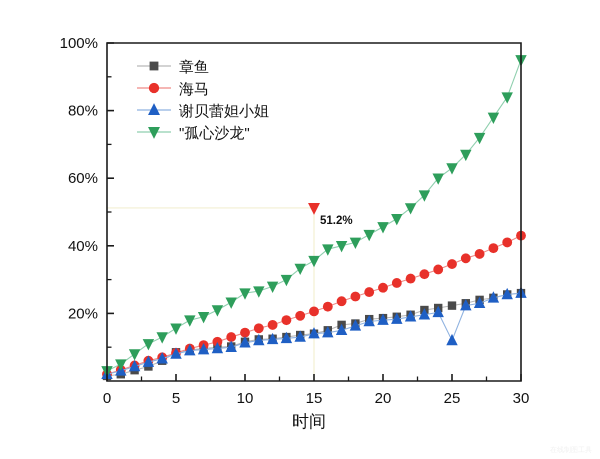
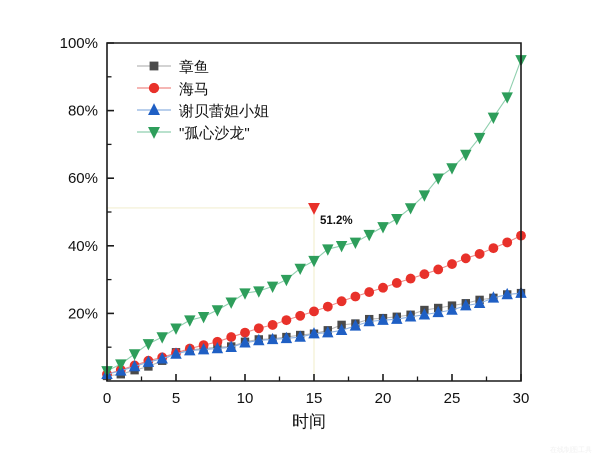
谢贝蕾妲小姐/25: 12% -> 21%
